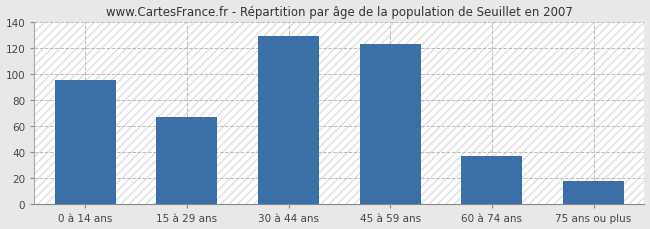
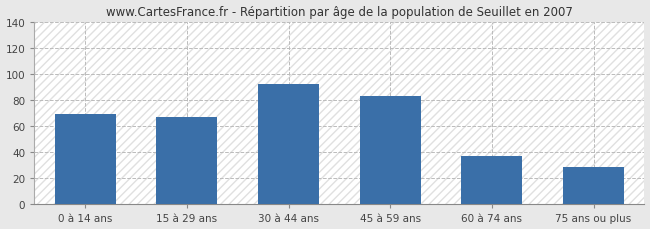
0 à 14 ans: 95 -> 69
30 à 44 ans: 129 -> 92
45 à 59 ans: 123 -> 83
75 ans ou plus: 18 -> 29
